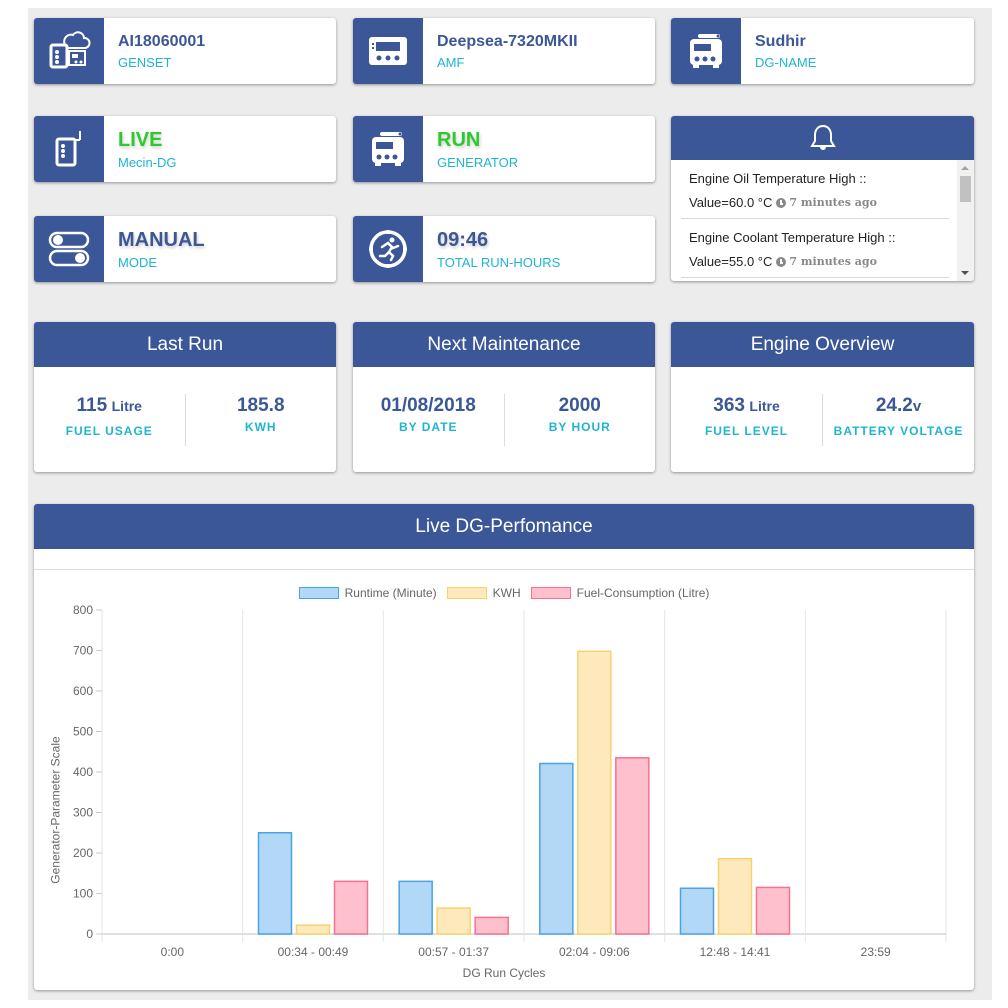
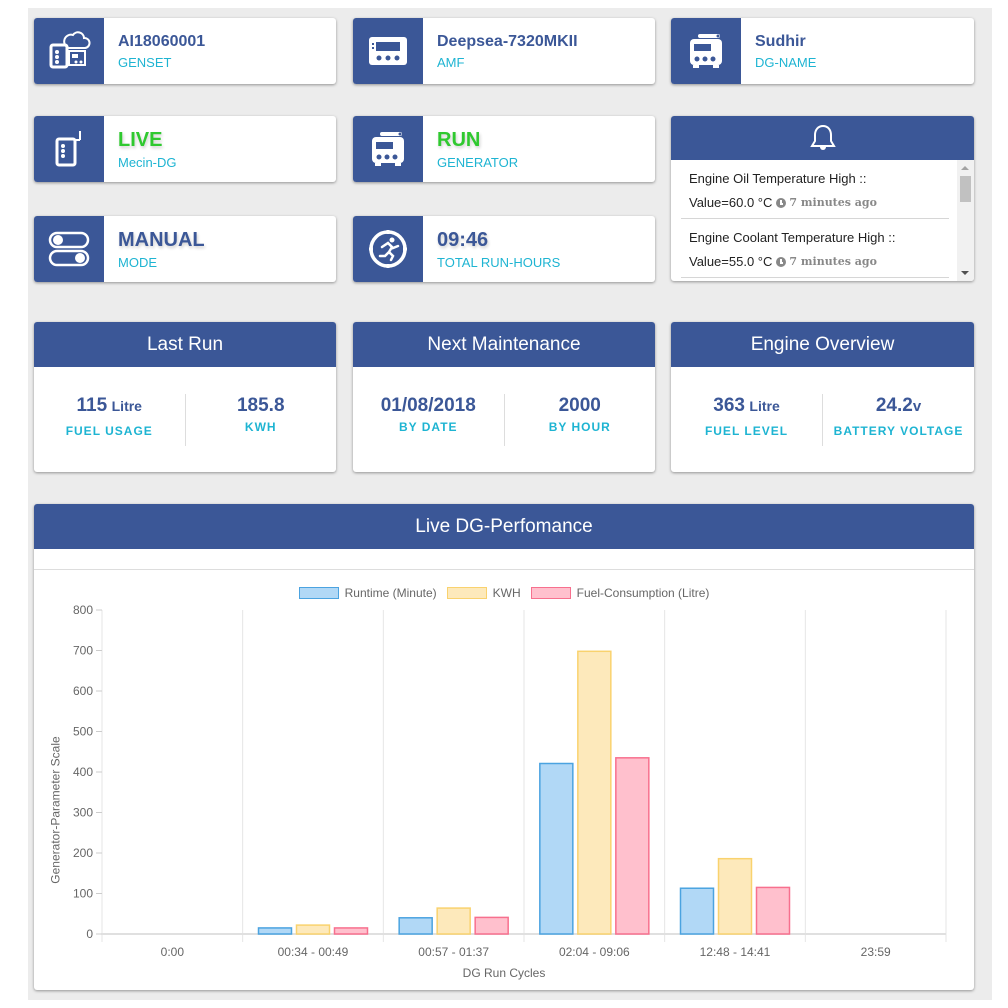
Runtime (Minute)/00:34 - 00:49: 250 -> 20
Fuel-Consumption (Litre)/00:34 - 00:49: 130 -> 20
Runtime (Minute)/00:57 - 01:37: 130 -> 40
